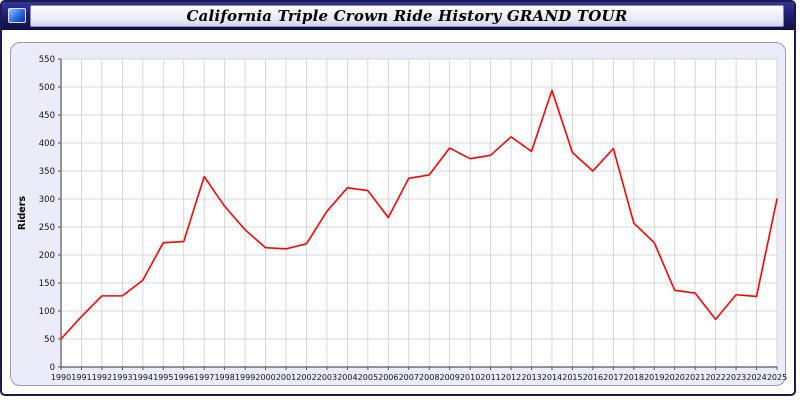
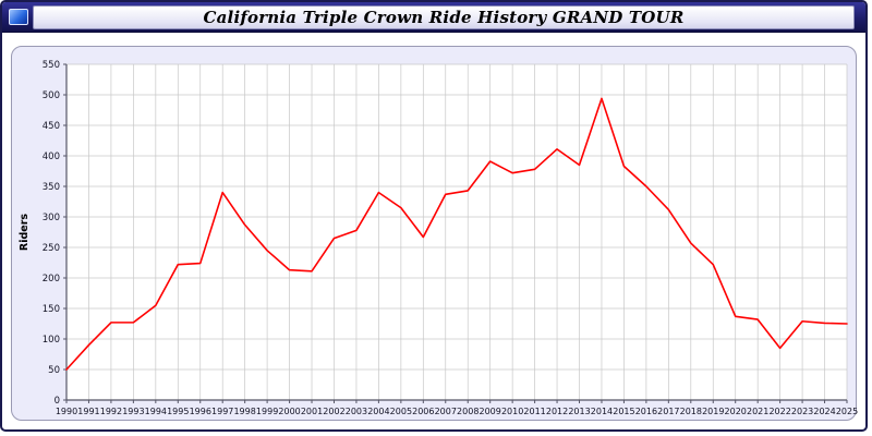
2002: 220 -> 260
2004: 320 -> 340
2017: 390 -> 310
2025: 300 -> 120
